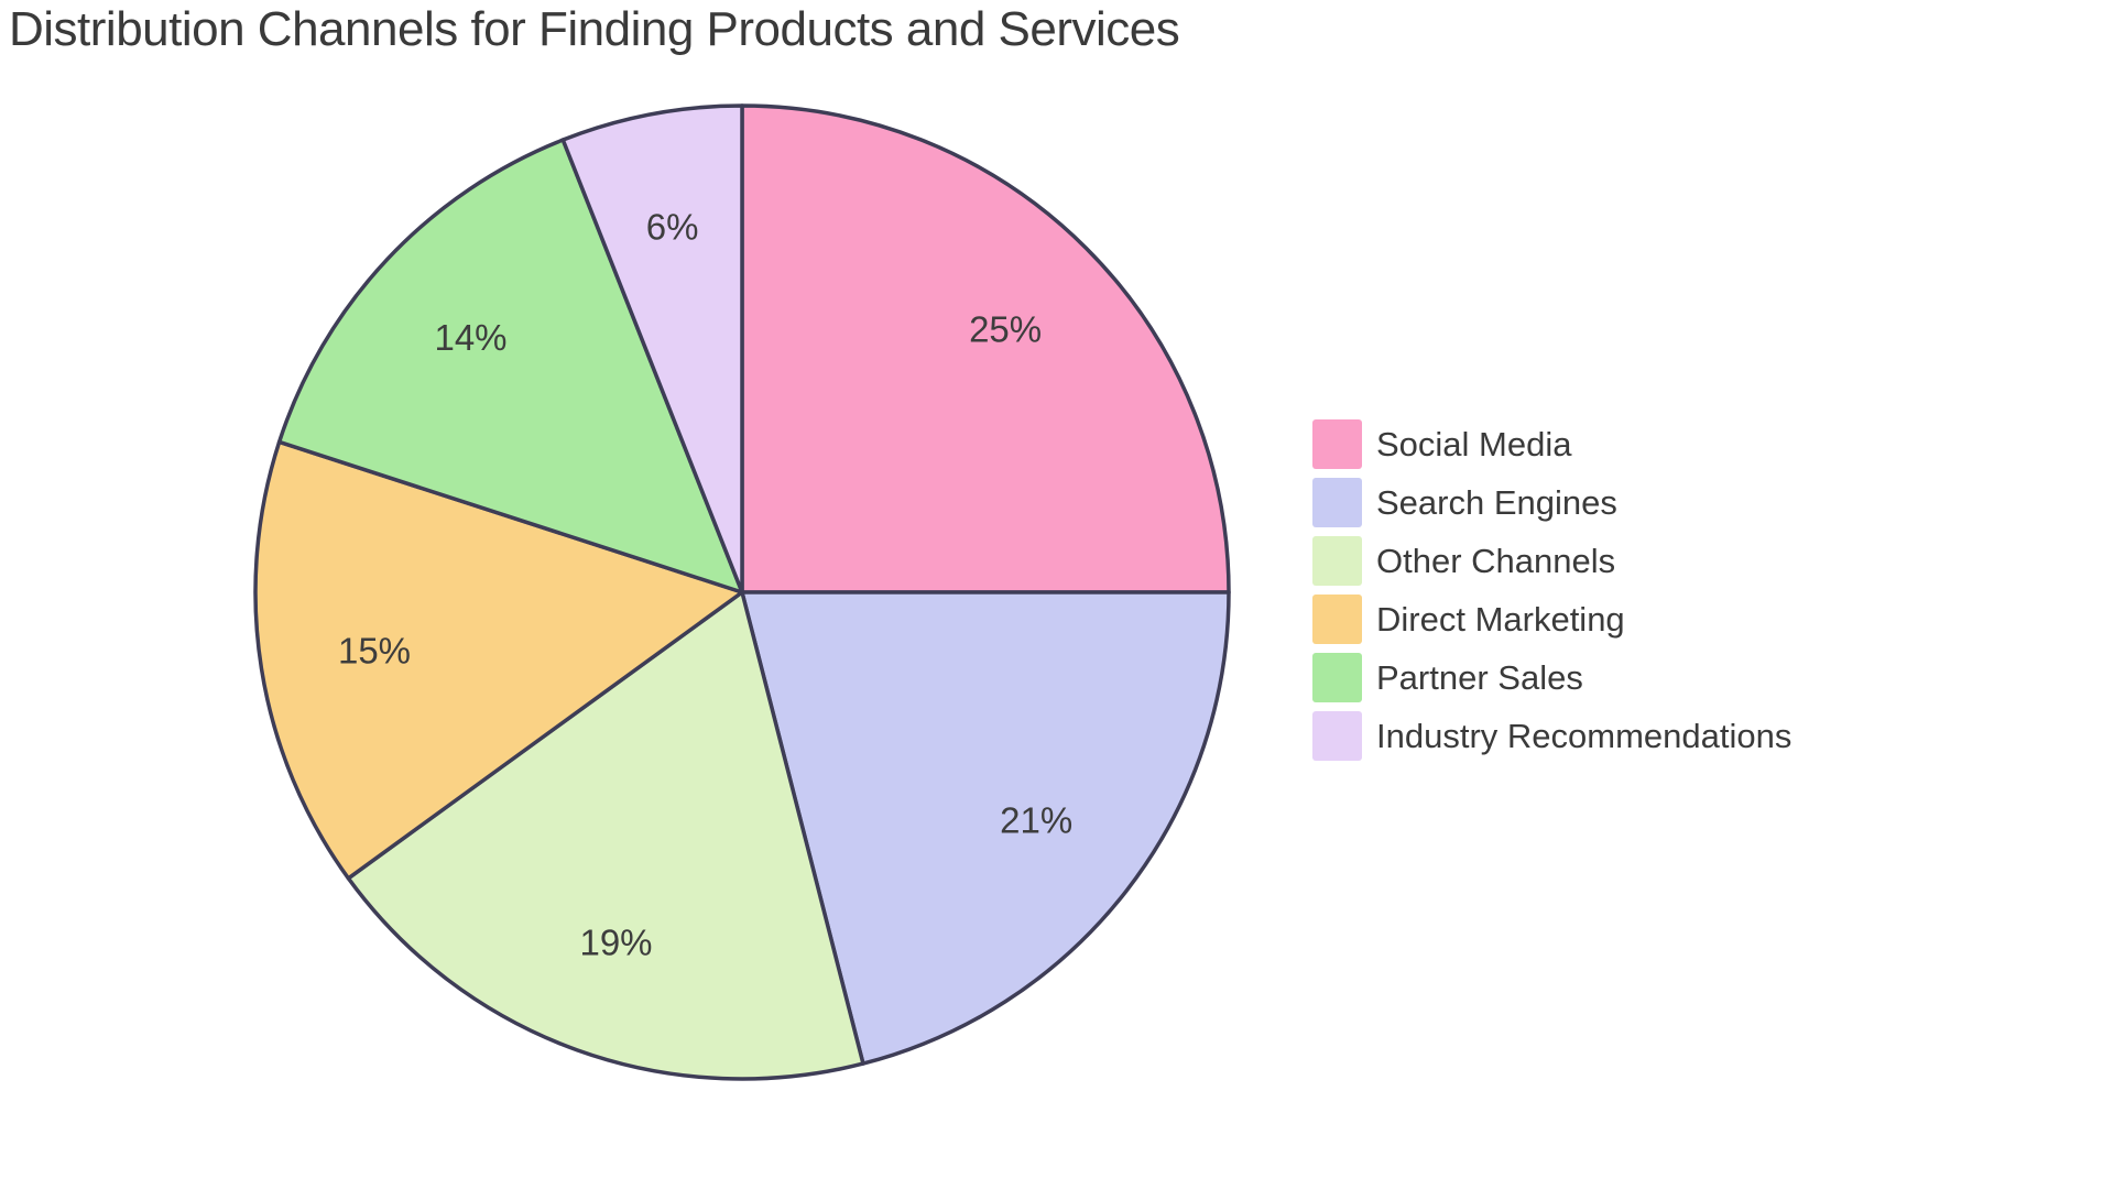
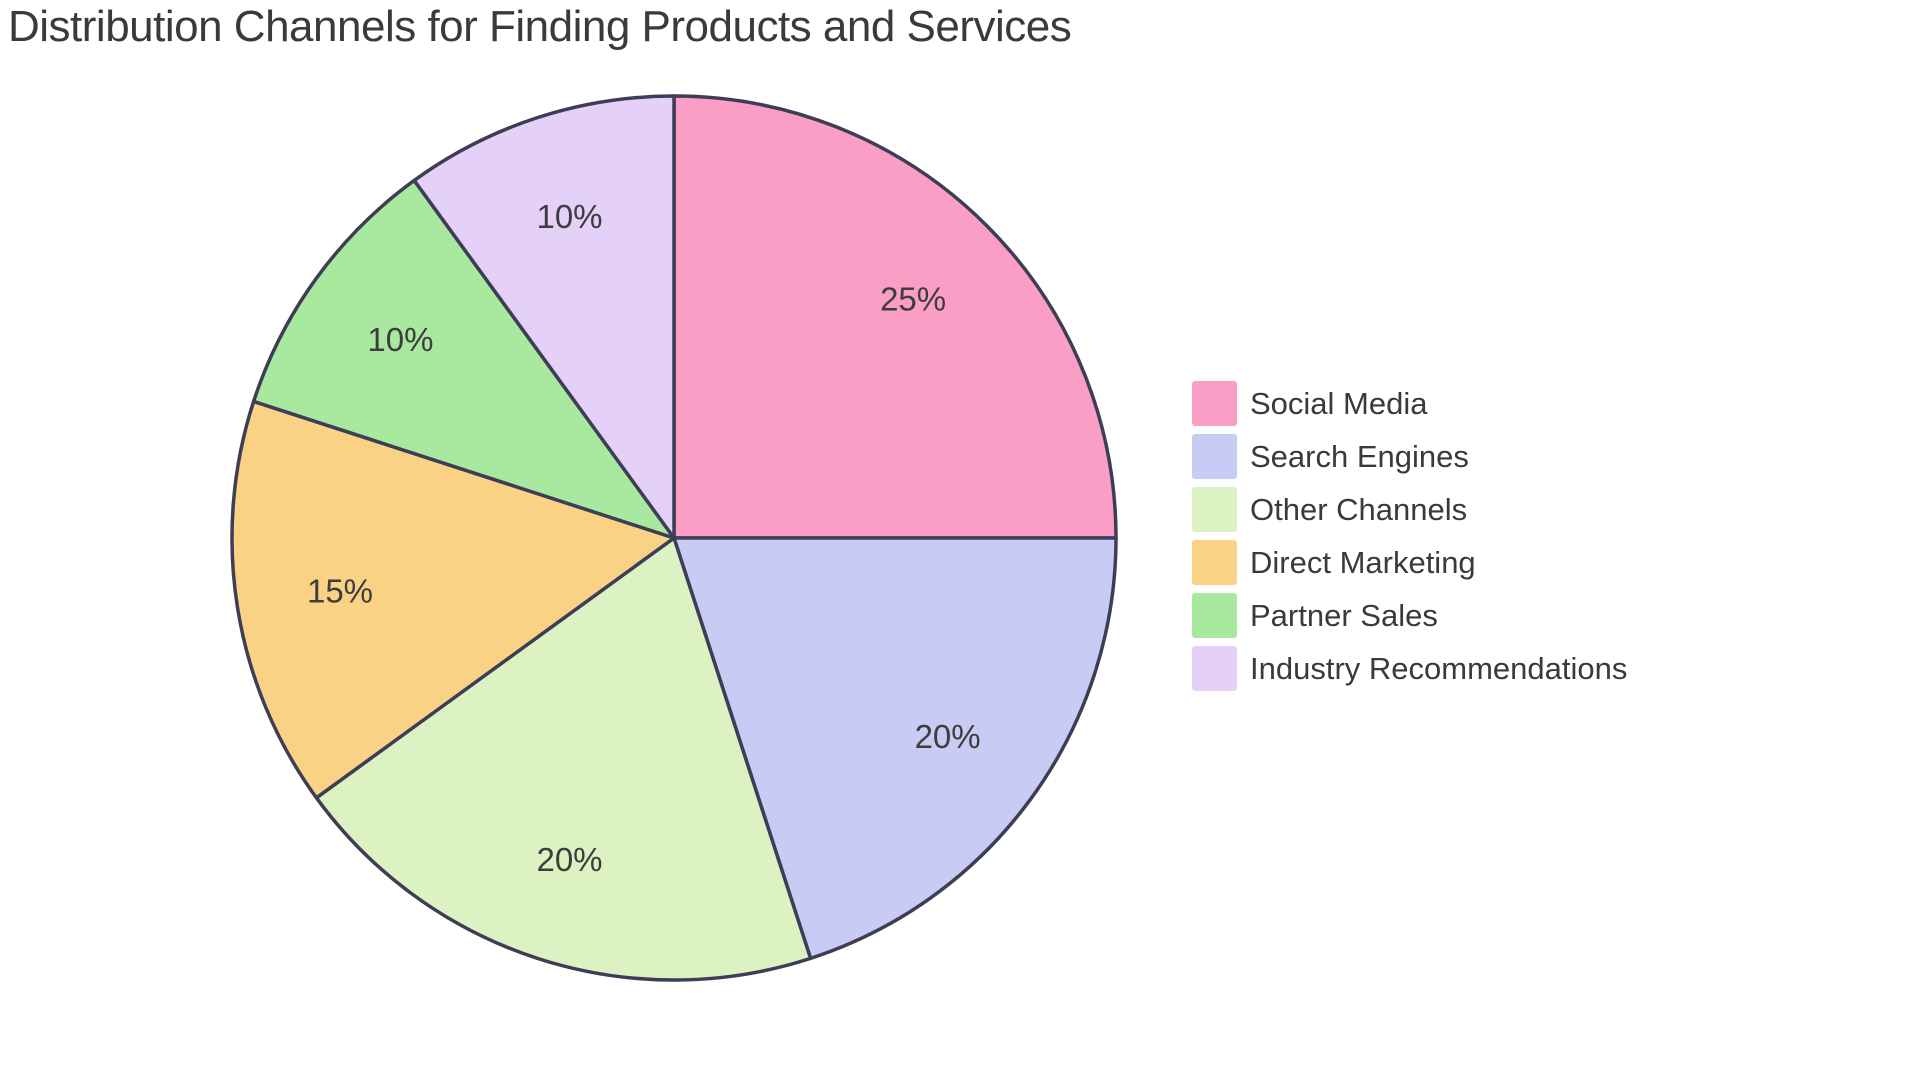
Search Engines: 21% -> 20%
Other Channels: 19% -> 20%
Partner Sales: 14% -> 10%
Industry Recommendations: 6% -> 10%
